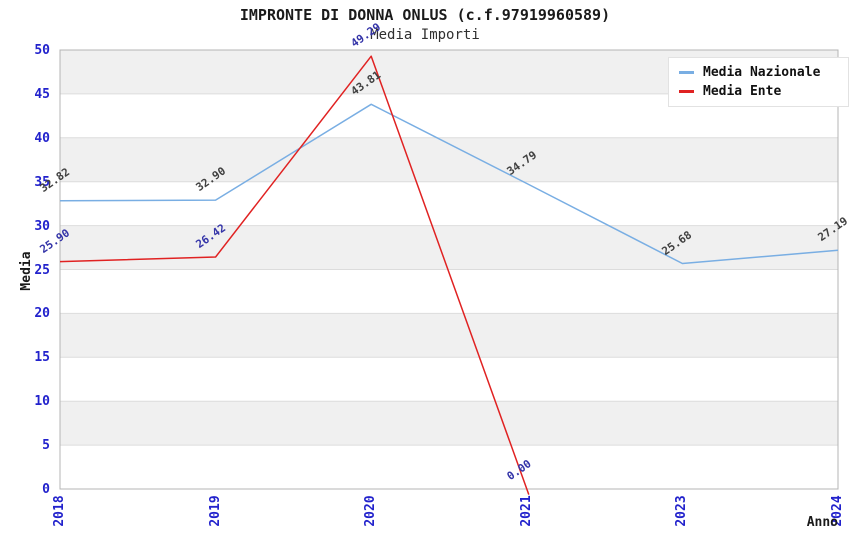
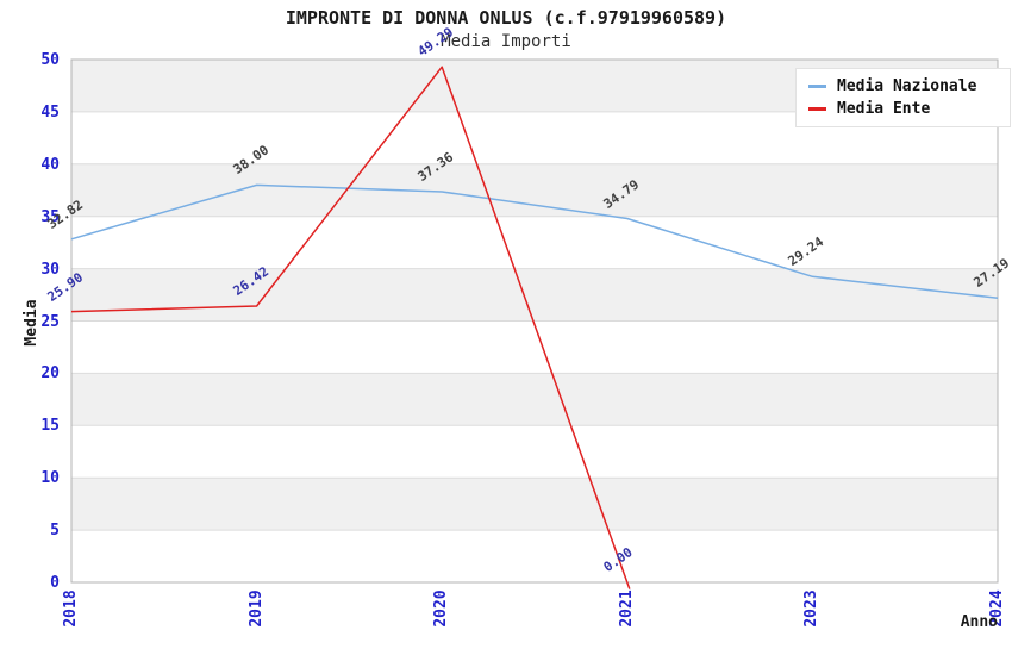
Media Nazionale/2019: 32.90 -> 38.00
Media Nazionale/2020: 43.81 -> 37.36
Media Nazionale/2023: 25.68 -> 29.24
